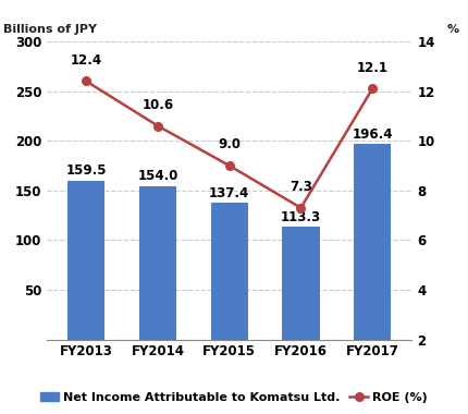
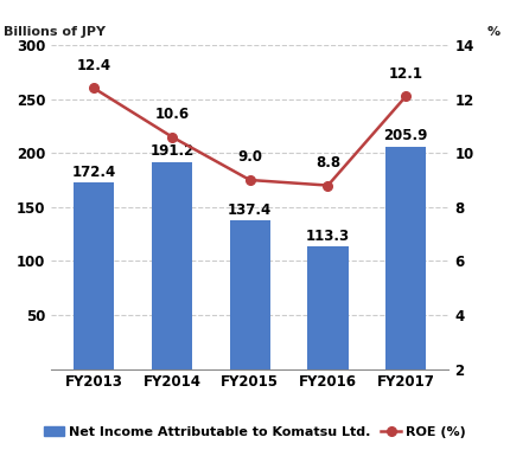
Net Income Attributable to Komatsu Ltd./FY2013: 159.5 -> 172.4
Net Income Attributable to Komatsu Ltd./FY2014: 154.0 -> 191.2
ROE (%)/FY2016: 7.3 -> 8.8
Net Income Attributable to Komatsu Ltd./FY2017: 196.4 -> 205.9
